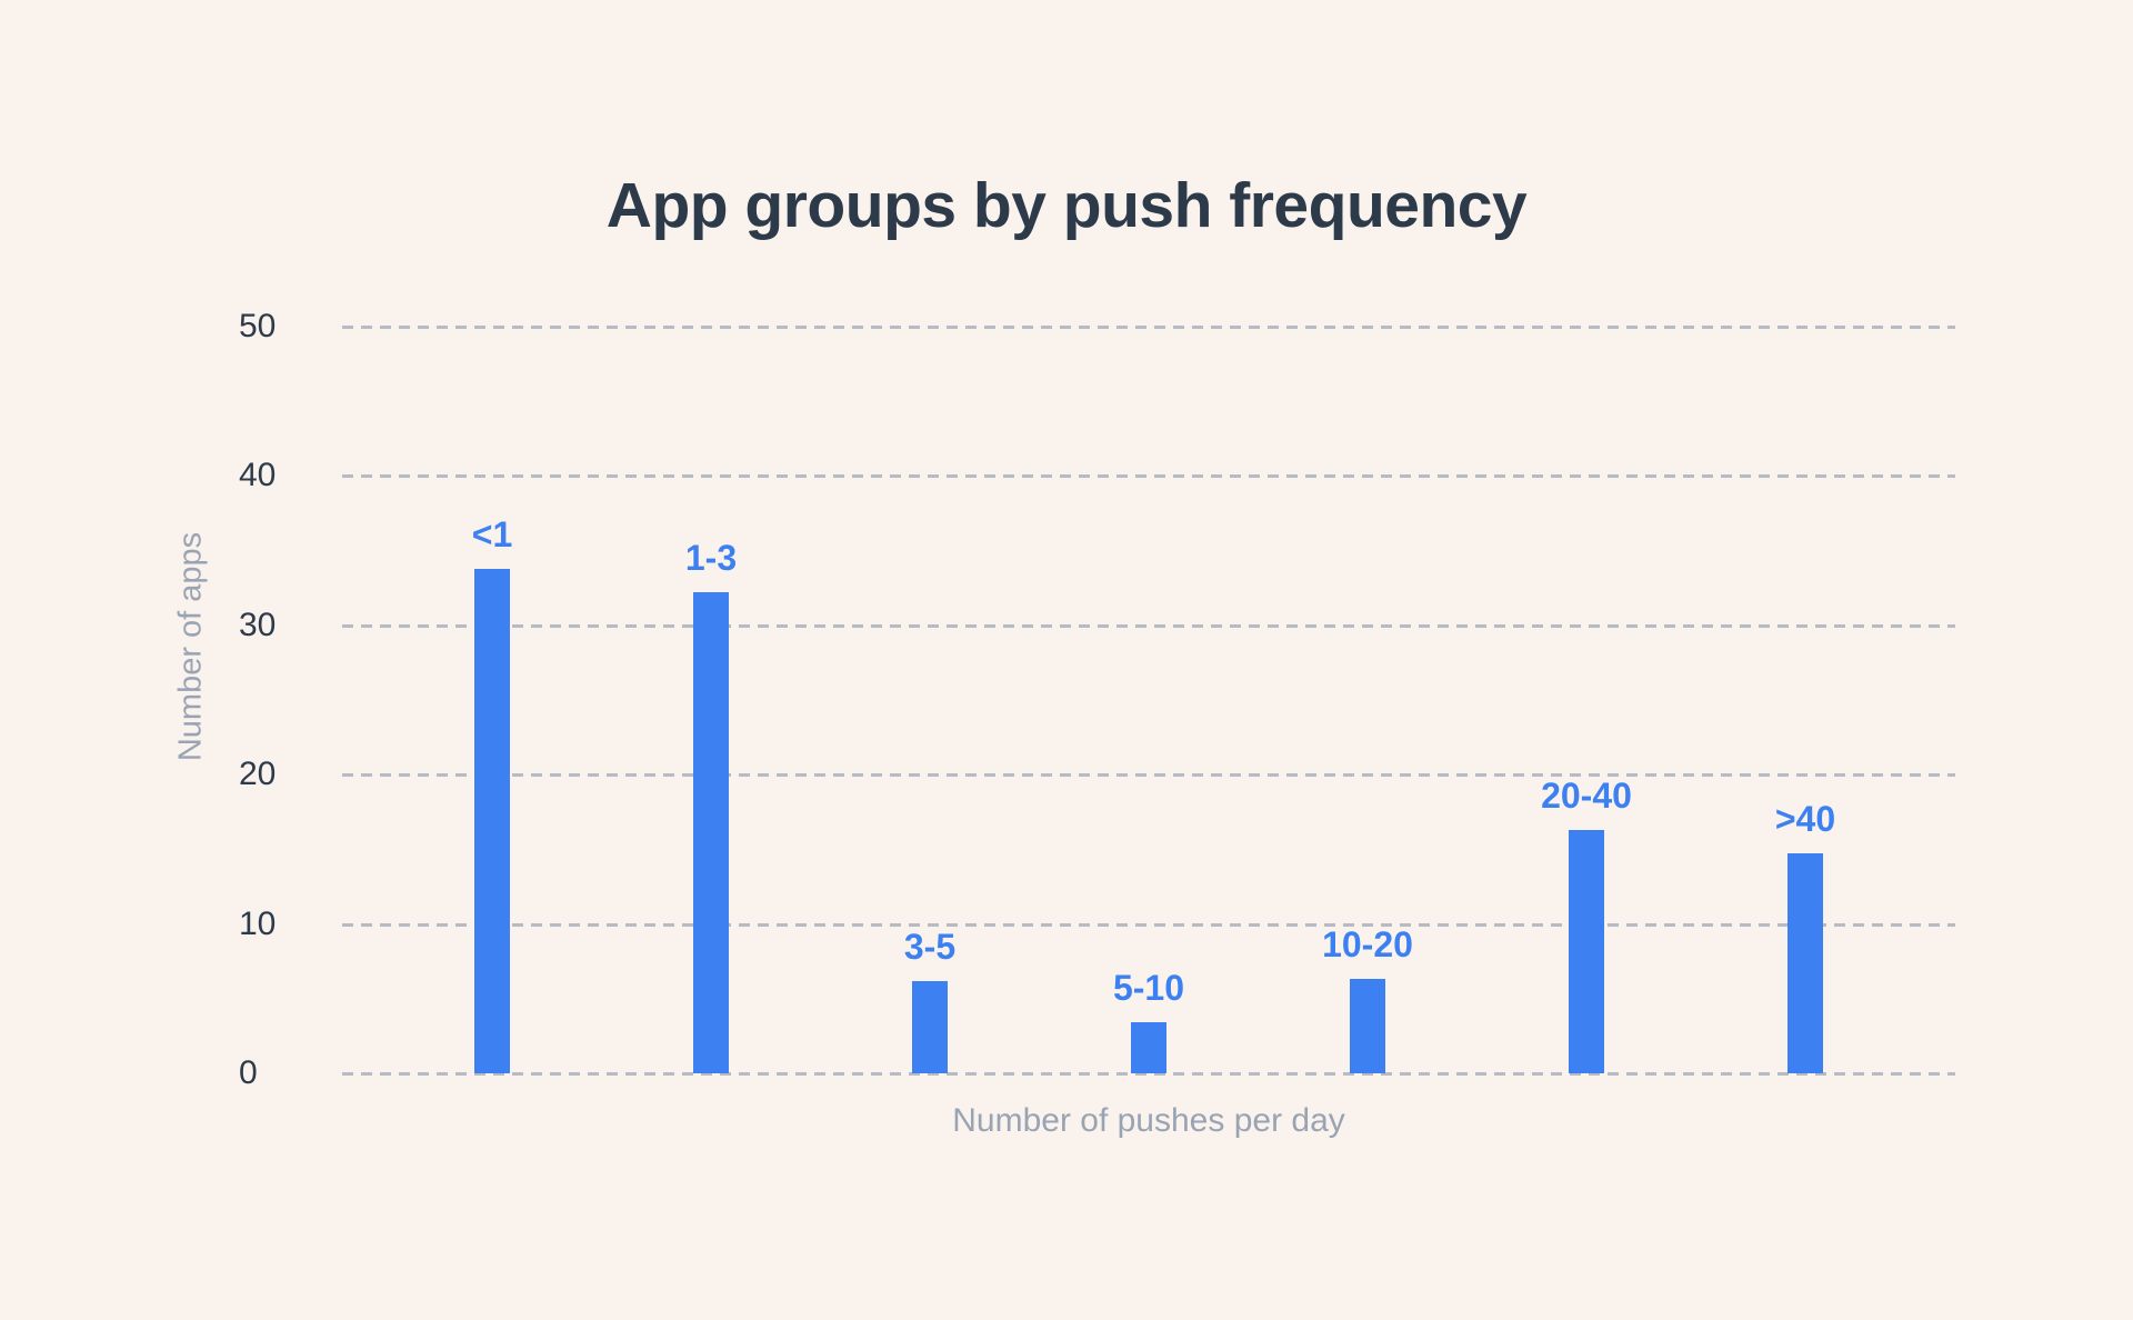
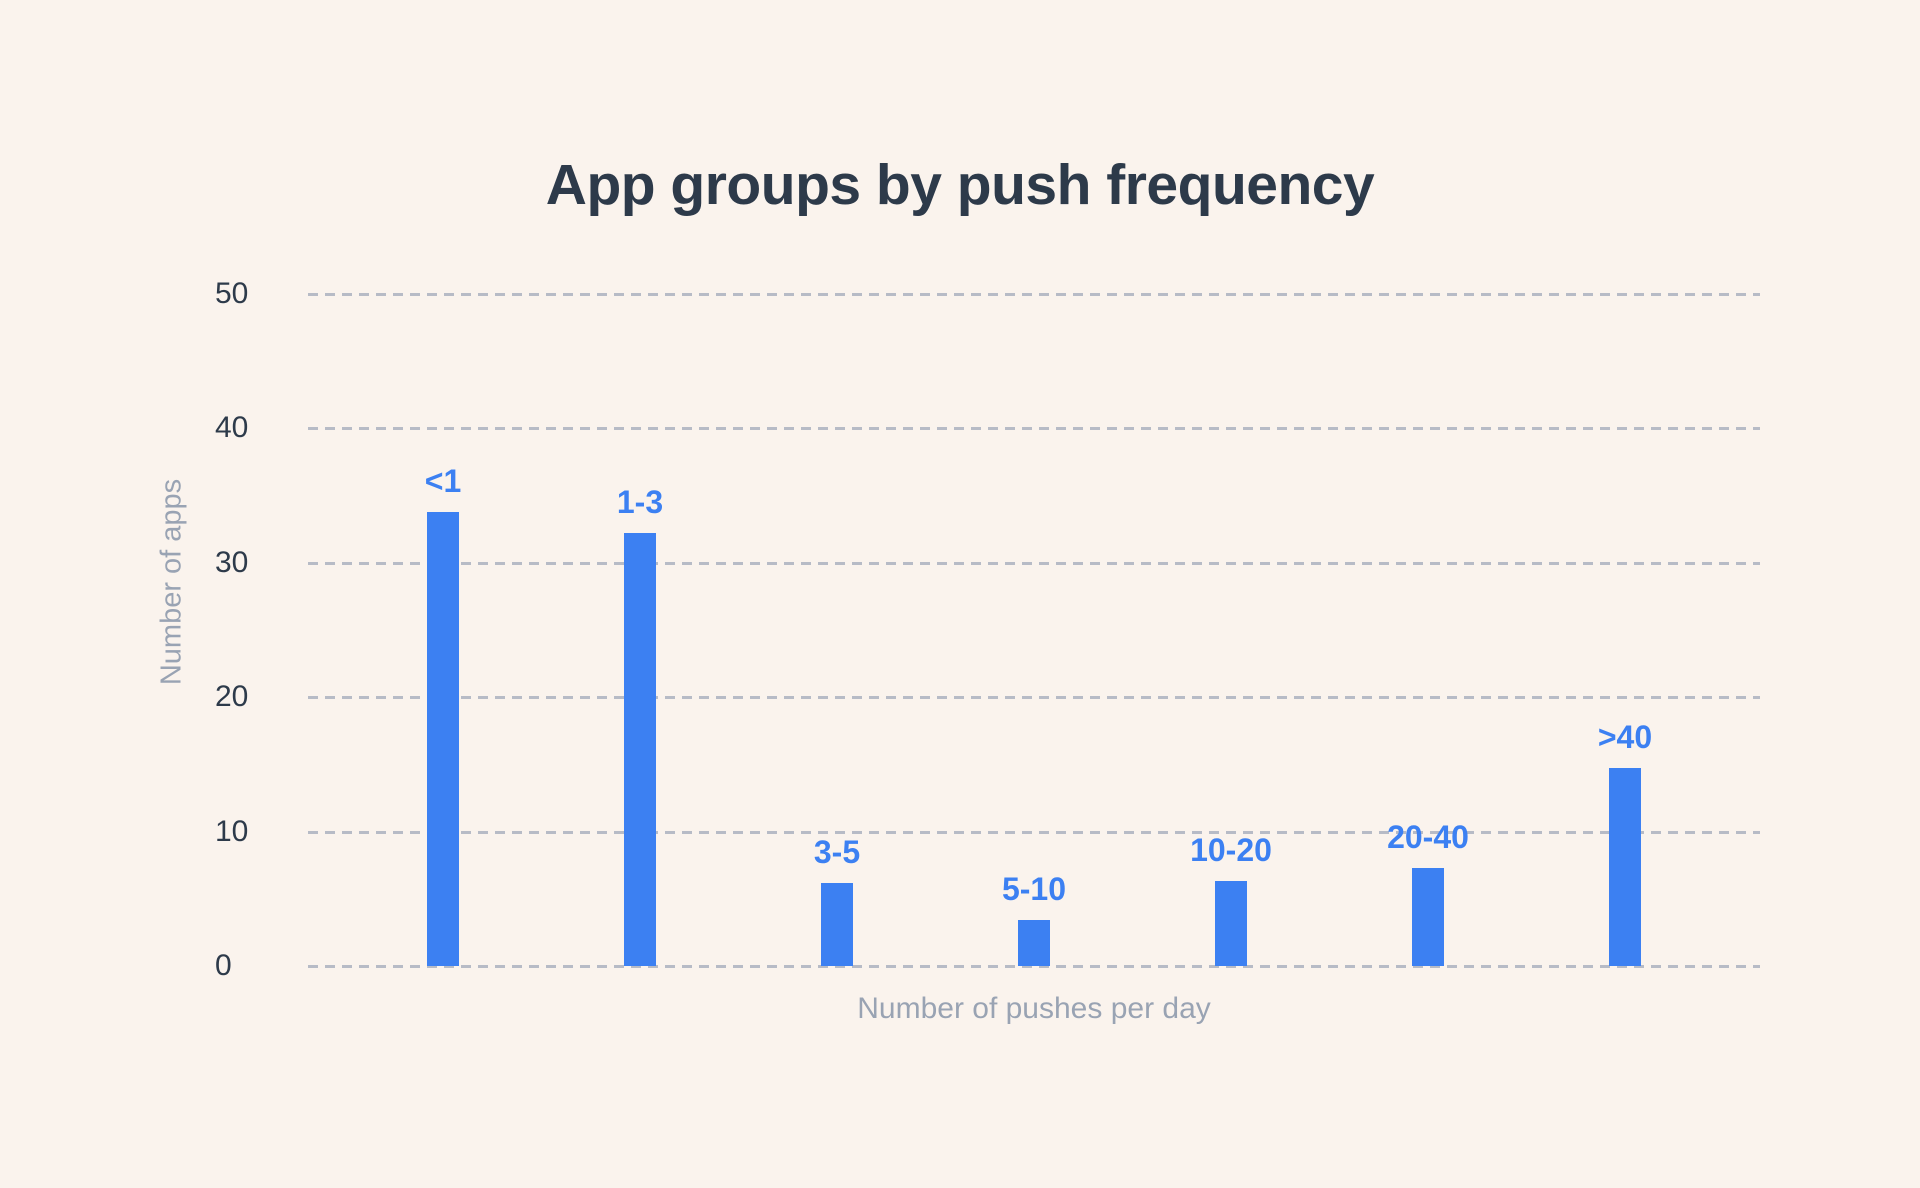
20-40: 16.3 -> 7.3
